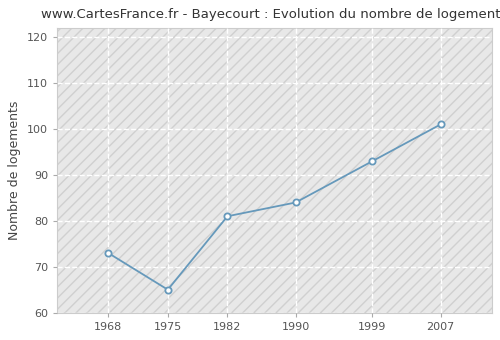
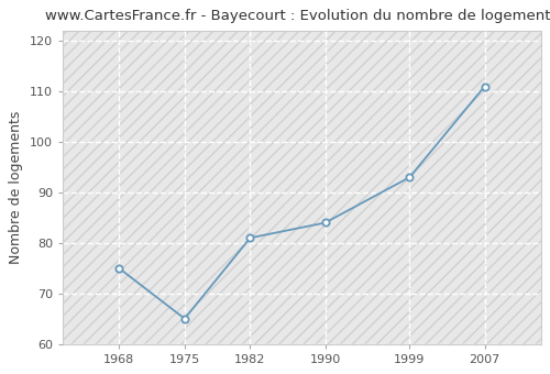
1968: 73 -> 75
2007: 101 -> 111
